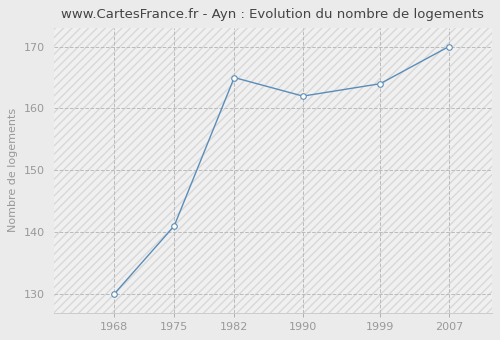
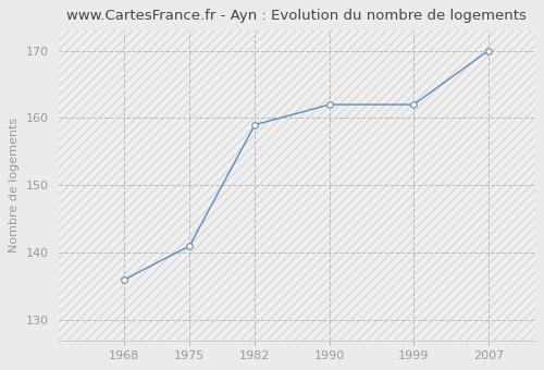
1968: 130 -> 136
1982: 165 -> 159
1999: 164 -> 162
